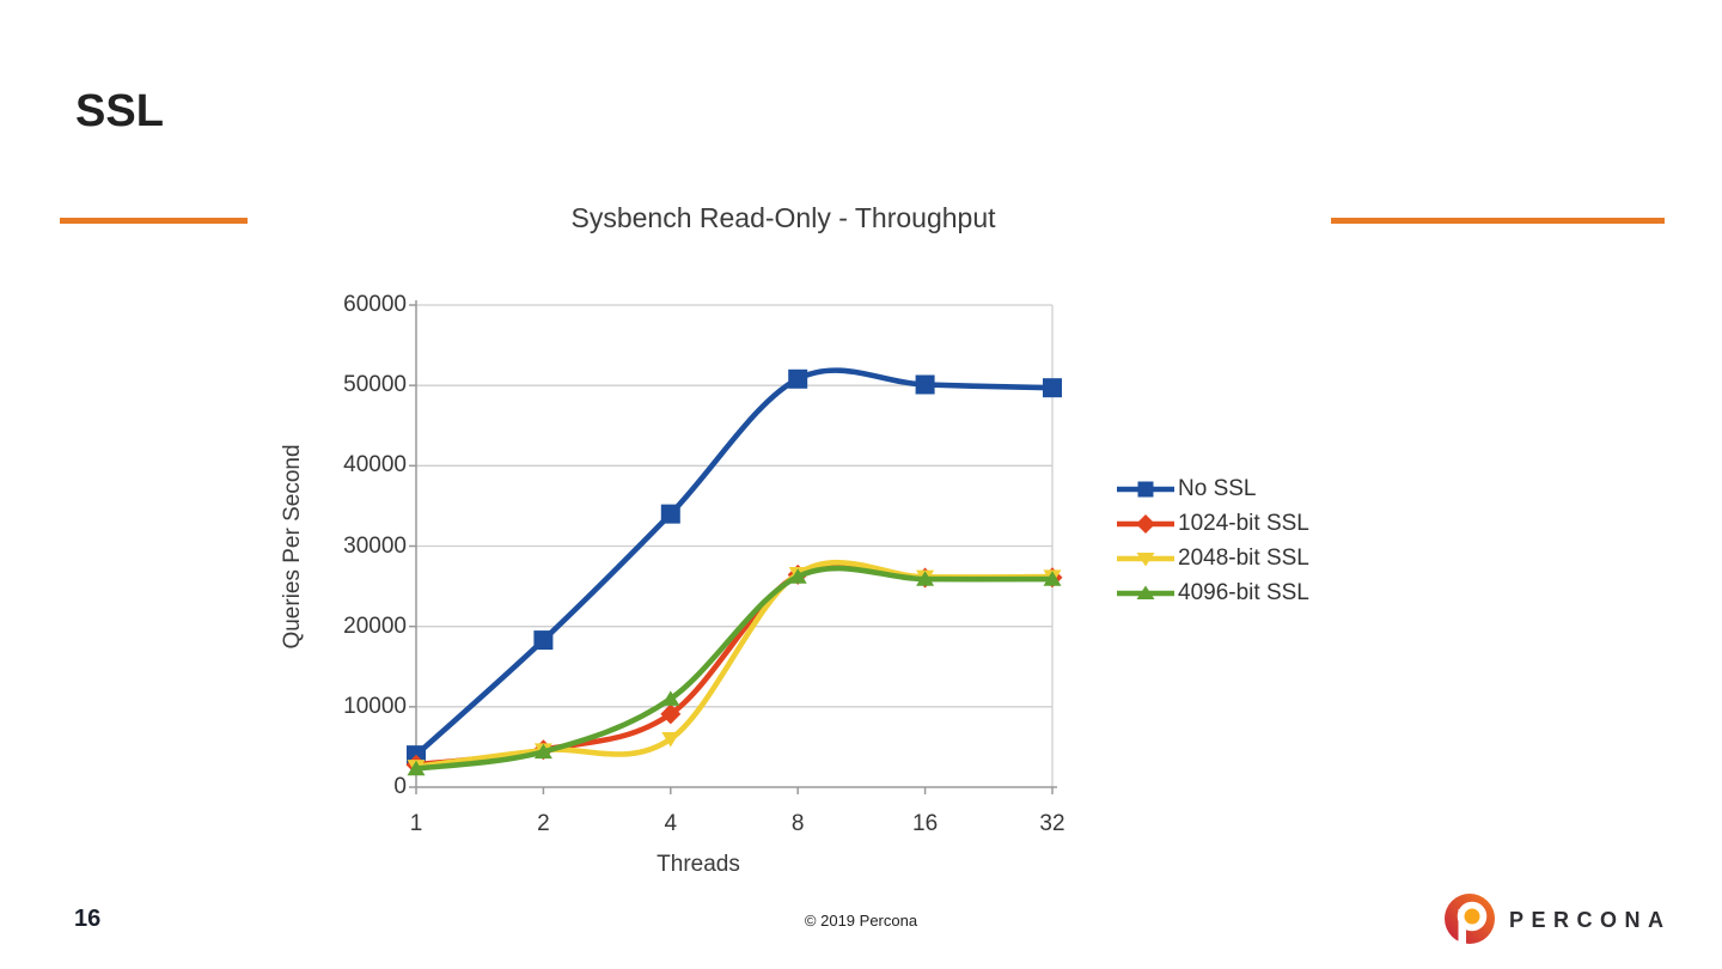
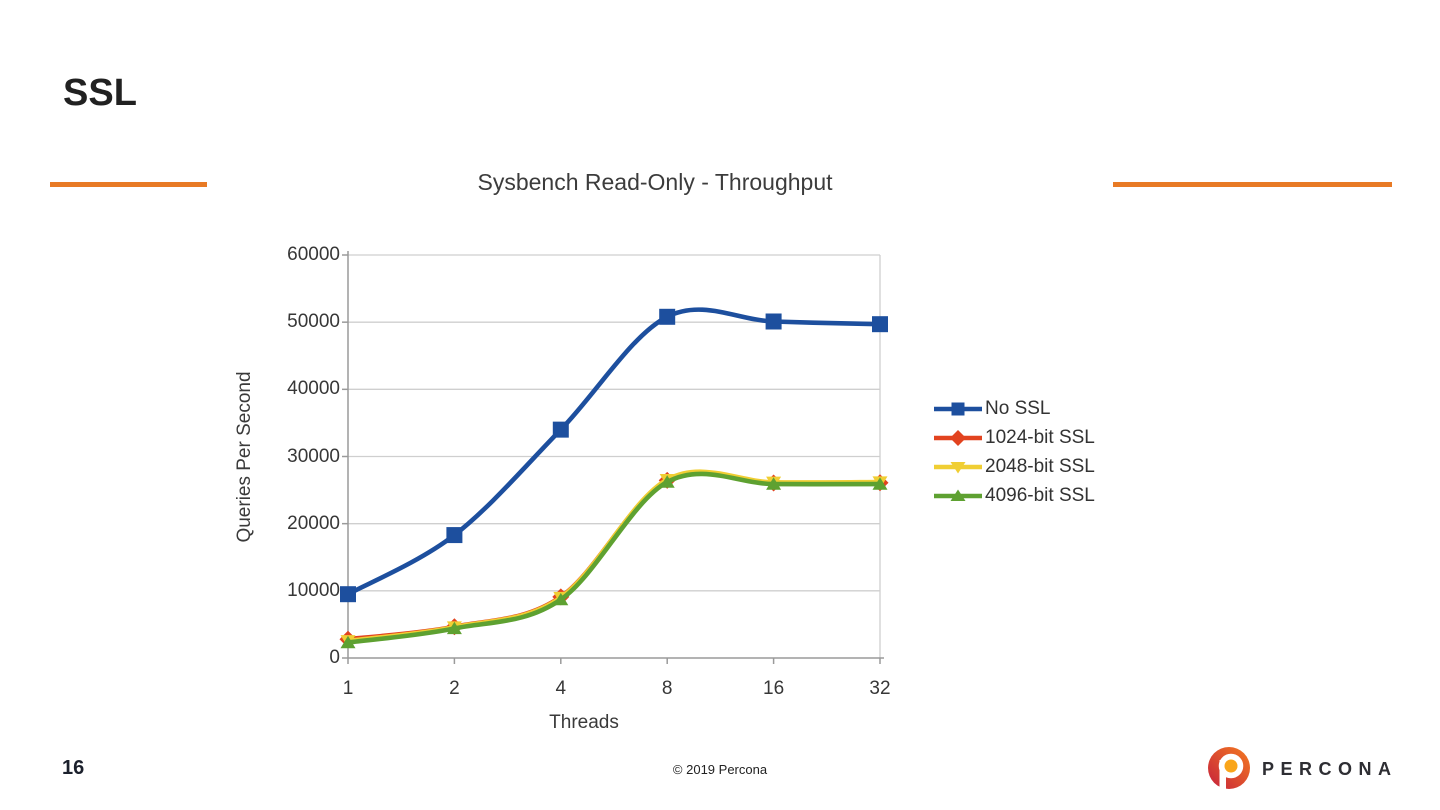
No SSL/1: 4000 -> 10000
2048-bit SSL/4: 6000 -> 9000
4096-bit SSL/4: 11000 -> 9000
